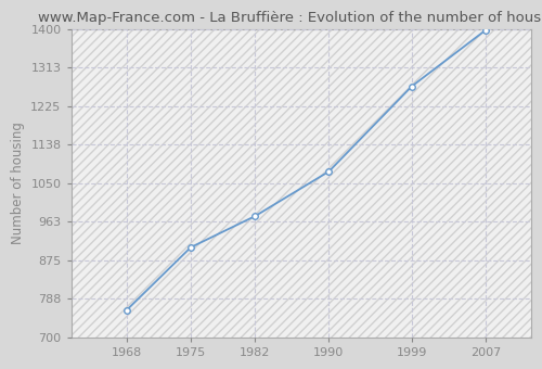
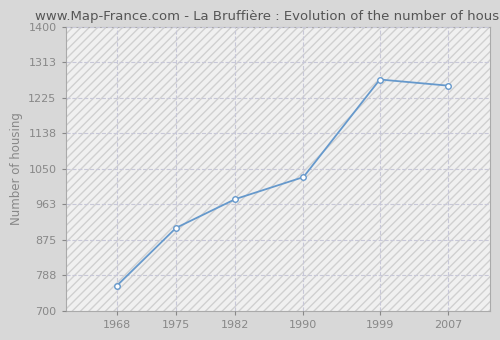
1990: 1077 -> 1030
2007: 1397 -> 1255
